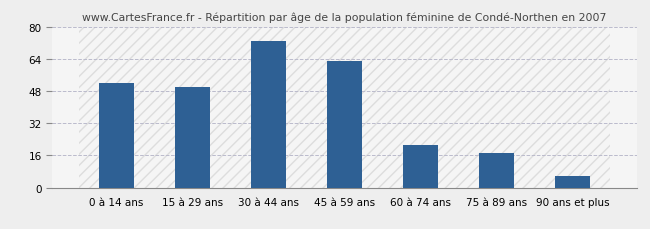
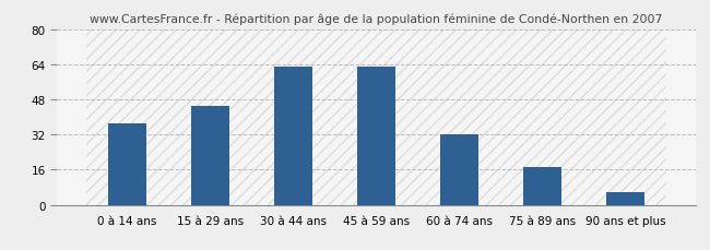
0 à 14 ans: 52 -> 37
15 à 29 ans: 50 -> 45
30 à 44 ans: 73 -> 63
60 à 74 ans: 21 -> 32
